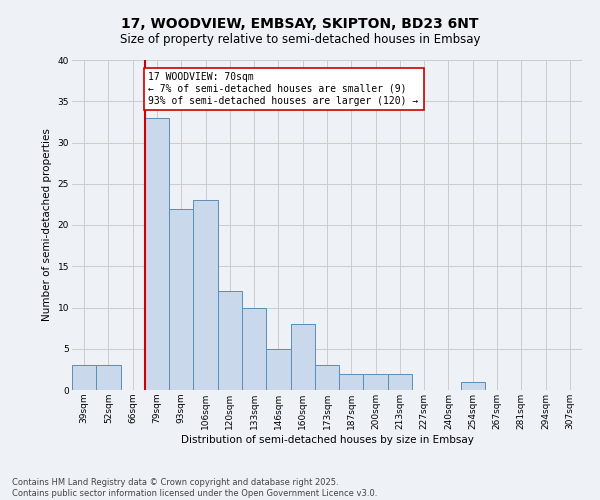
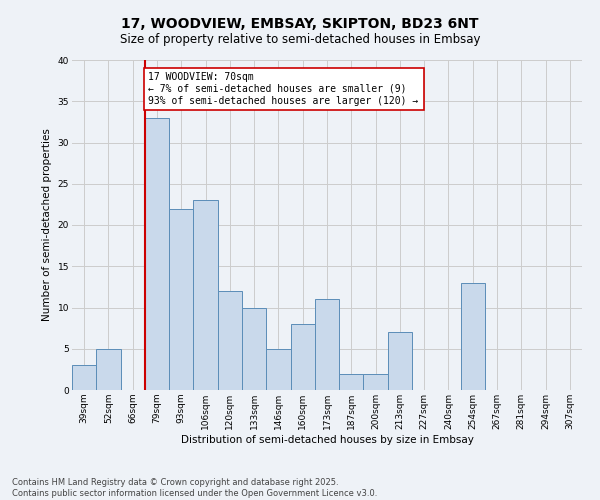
52sqm: 3 -> 5
173sqm: 3 -> 11
213sqm: 2 -> 7
254sqm: 1 -> 13
